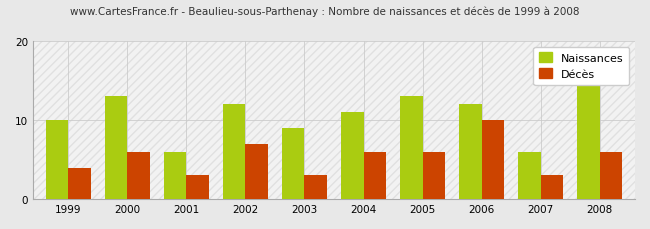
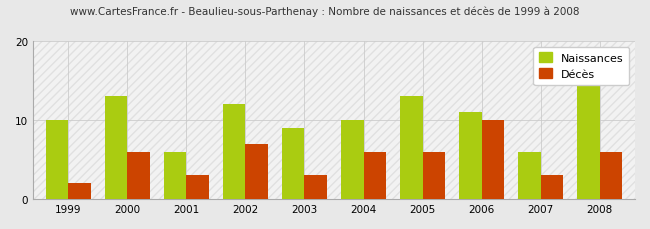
Décès/1999: 4 -> 2
Naissances/2004: 11 -> 10
Naissances/2006: 12 -> 11
